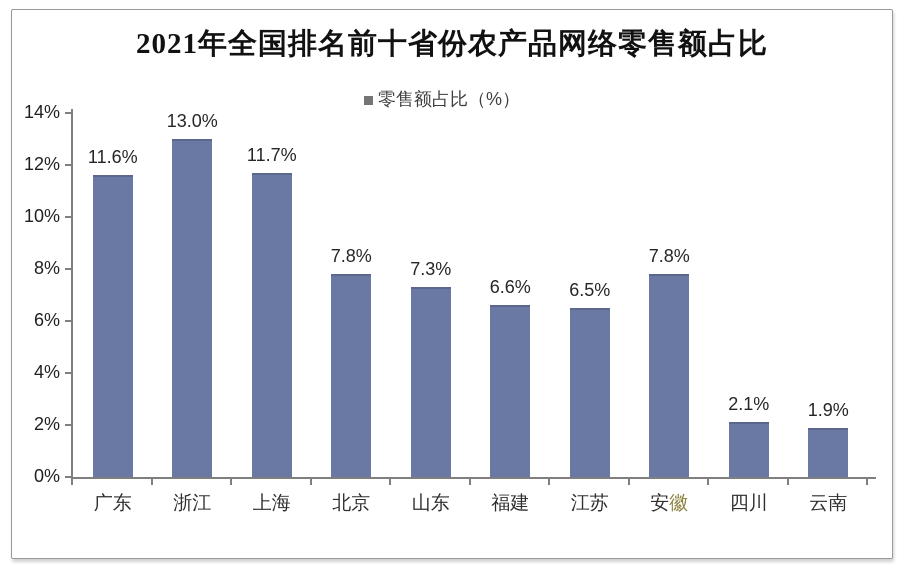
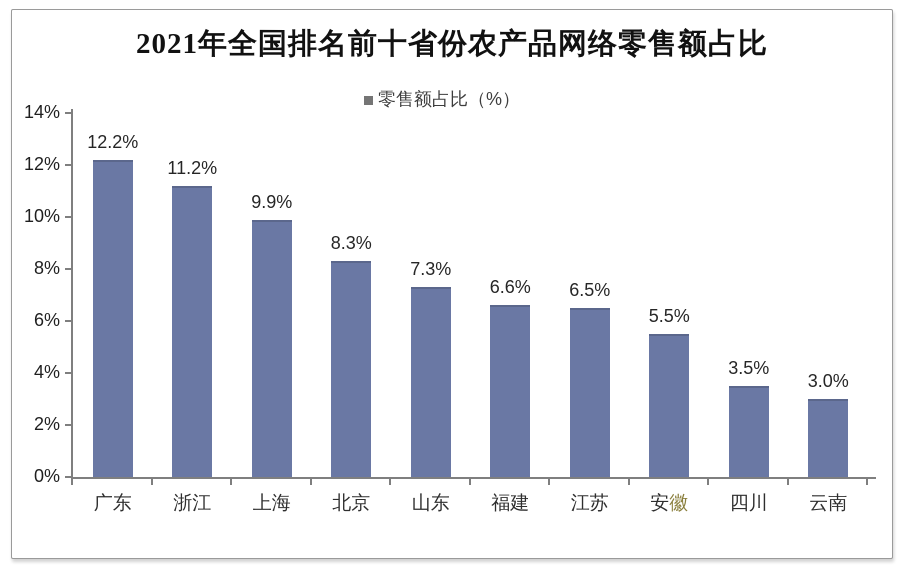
广东: 11.6% -> 12.2%
浙江: 13.0% -> 11.2%
上海: 11.7% -> 9.9%
北京: 7.8% -> 8.3%
安徽: 7.8% -> 5.5%
四川: 2.1% -> 3.5%
云南: 1.9% -> 3.0%
